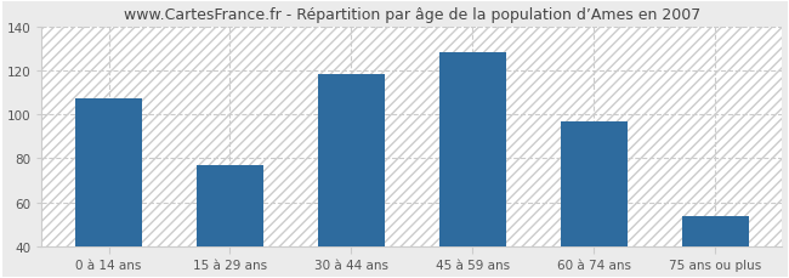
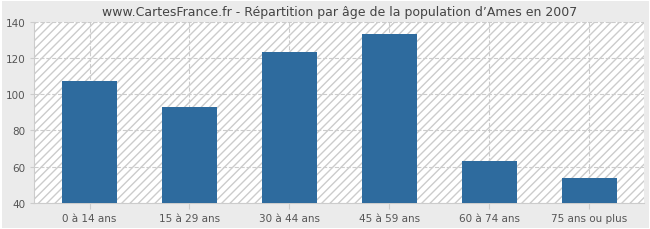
15 à 29 ans: 77 -> 93
30 à 44 ans: 118 -> 123
45 à 59 ans: 128 -> 133
60 à 74 ans: 97 -> 63
